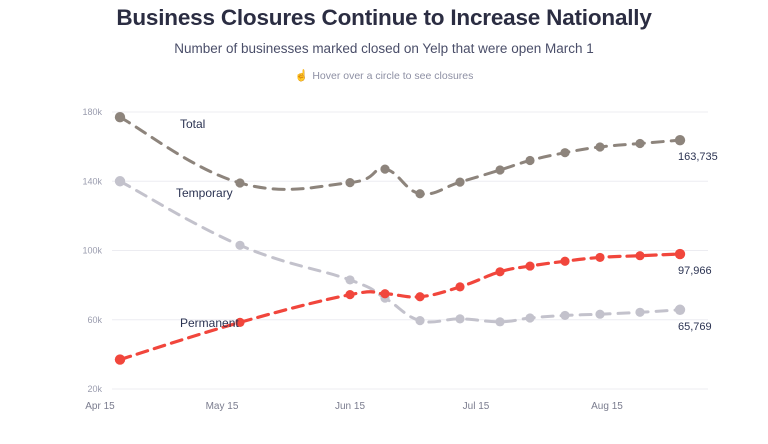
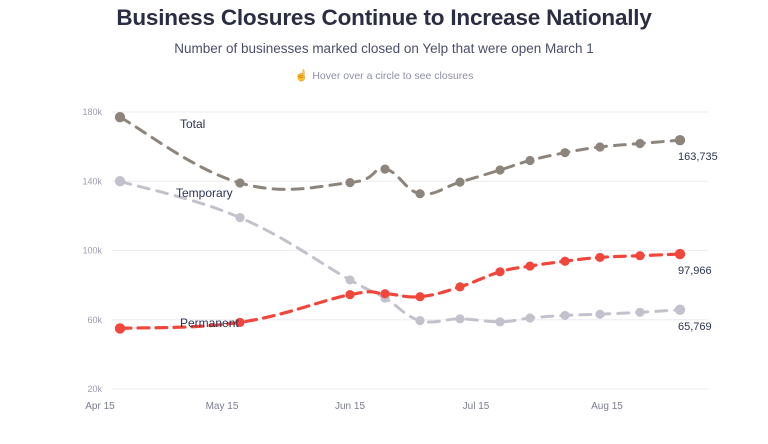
Permanent/Apr 15: 37k -> 55k
Temporary/May 15: 103k -> 119k
